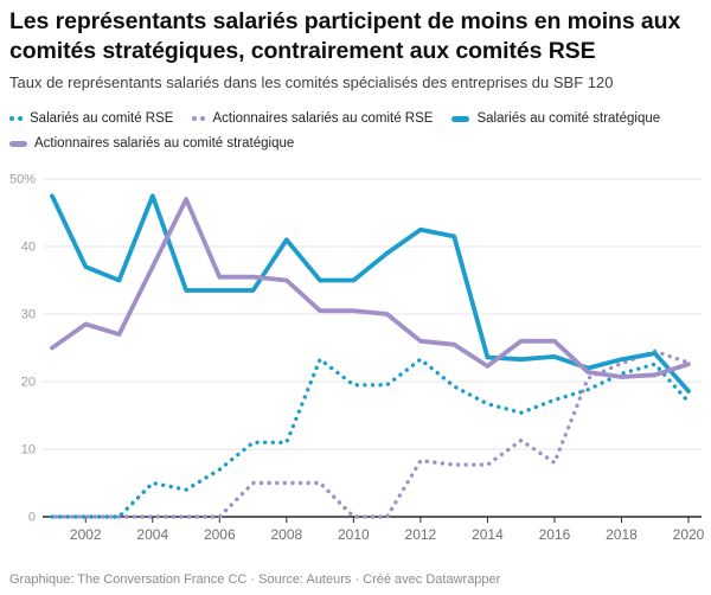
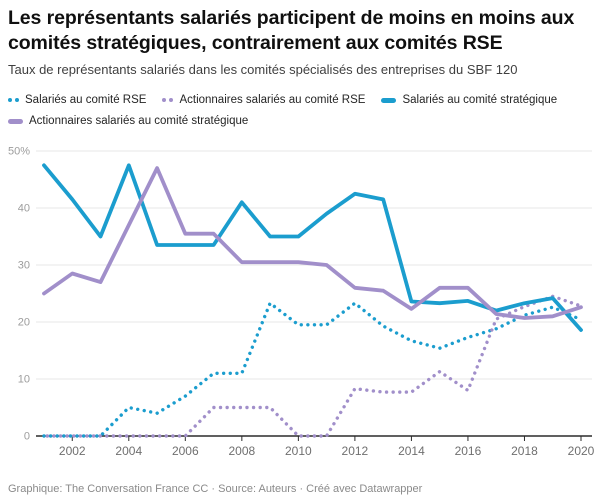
Salariés au comité stratégique/2002: 37% -> 42%
Actionnaires salariés au comité stratégique/2008: 35% -> 30%
Salariés au comité RSE/2020: 17% -> 20%
